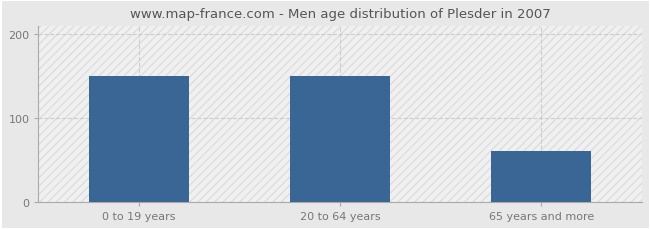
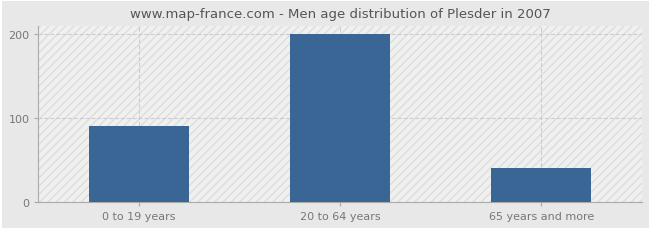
0 to 19 years: 150 -> 90
20 to 64 years: 150 -> 200
65 years and more: 60 -> 40
